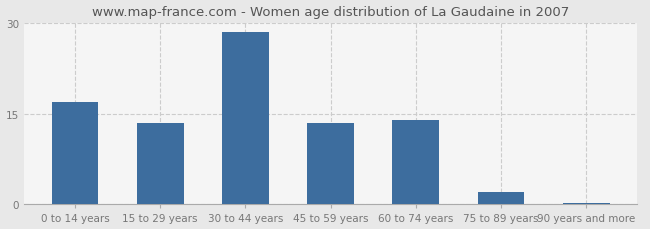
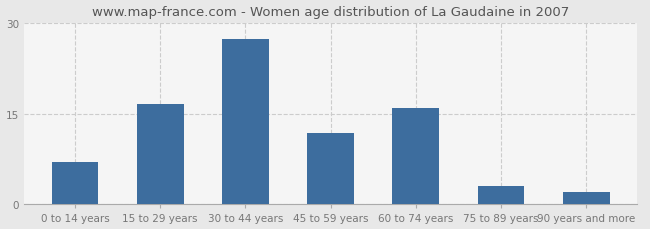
0 to 14 years: 17.0 -> 7.0
15 to 29 years: 13.5 -> 16.6
30 to 44 years: 28.5 -> 27.4
45 to 59 years: 13.5 -> 11.8
60 to 74 years: 14.0 -> 16.0
75 to 89 years: 2.0 -> 3.0
90 years and more: 0.2 -> 2.0
